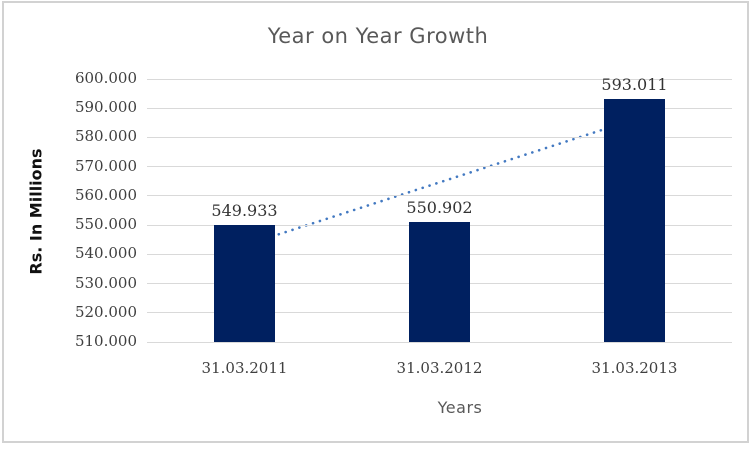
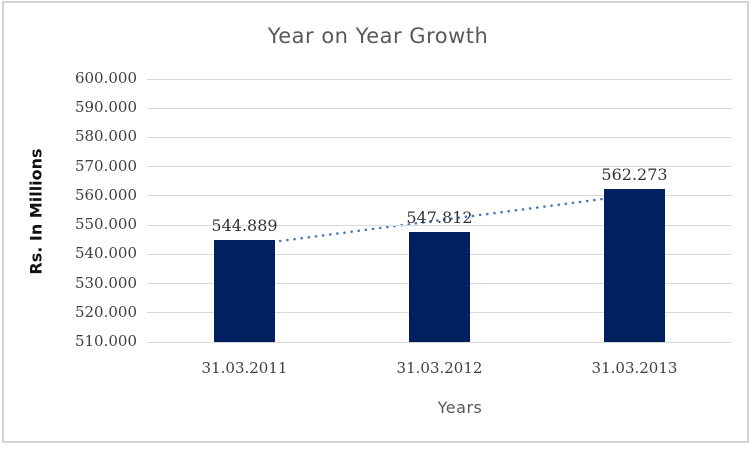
31.03.2011: 549.933 -> 544.889
31.03.2012: 550.902 -> 547.812
31.03.2013: 593.011 -> 562.273
